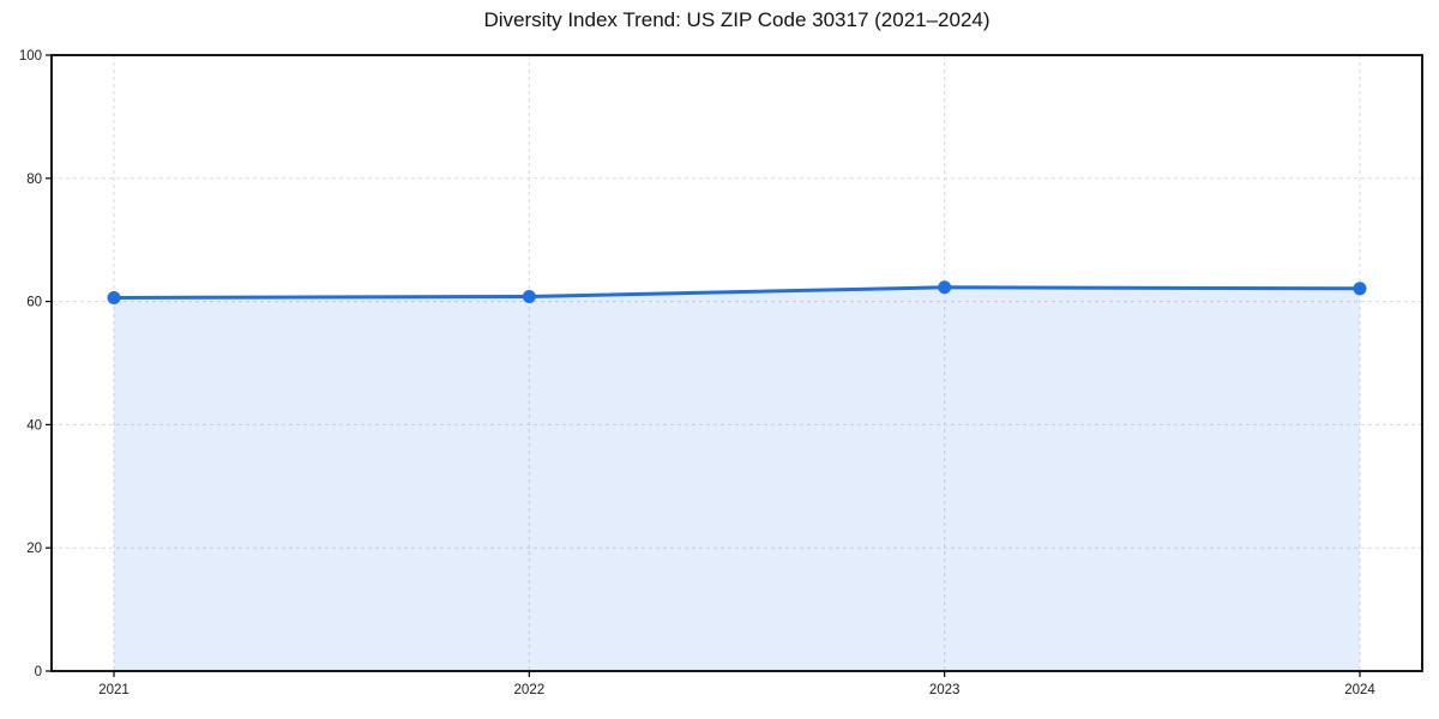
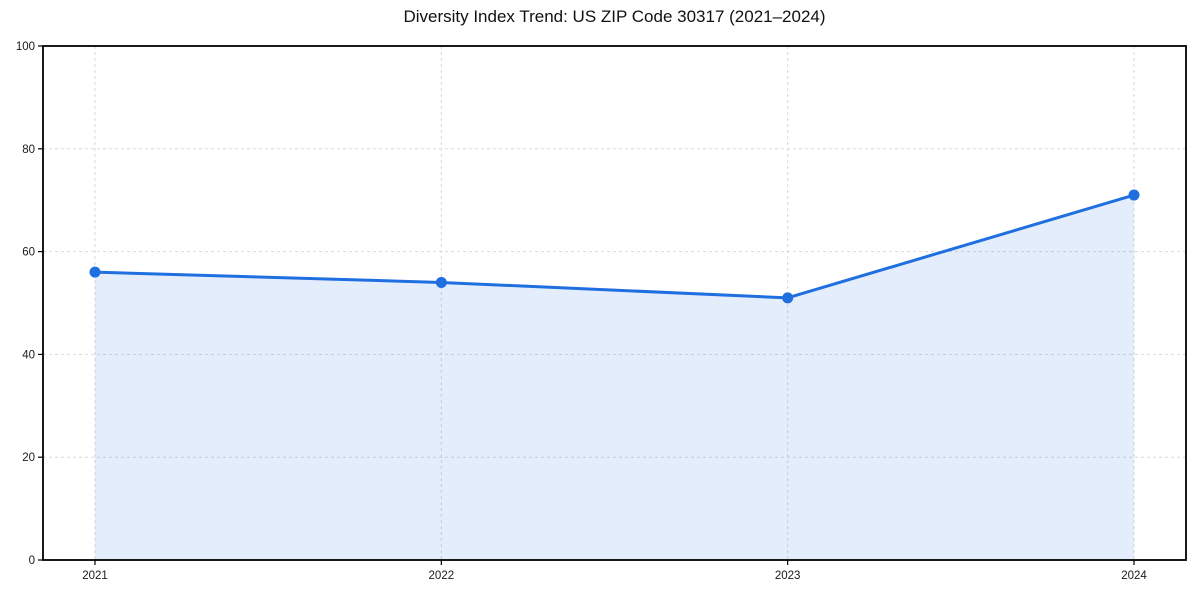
2021: 61 -> 56
2022: 61 -> 54
2023: 62 -> 51
2024: 62 -> 71
